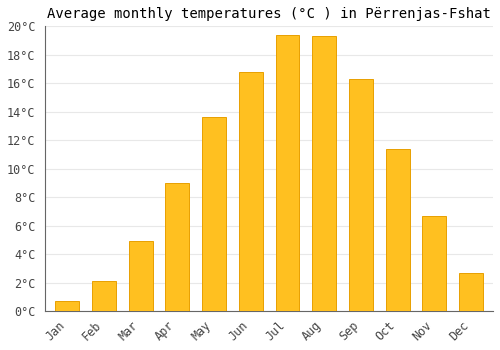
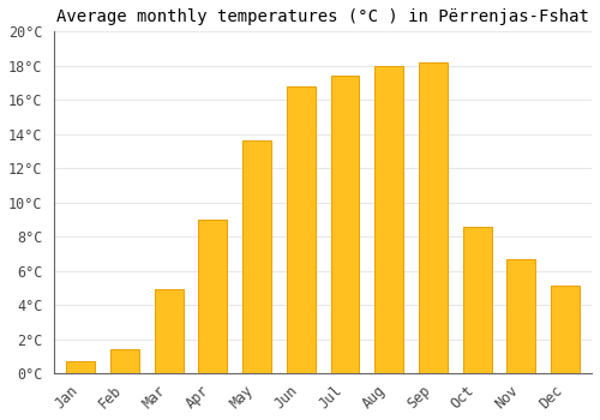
Feb: 2.1°C -> 1.4°C
Jul: 19.4°C -> 17.4°C
Aug: 19.3°C -> 18.0°C
Sep: 16.3°C -> 18.2°C
Oct: 11.4°C -> 8.6°C
Dec: 2.7°C -> 5.1°C
